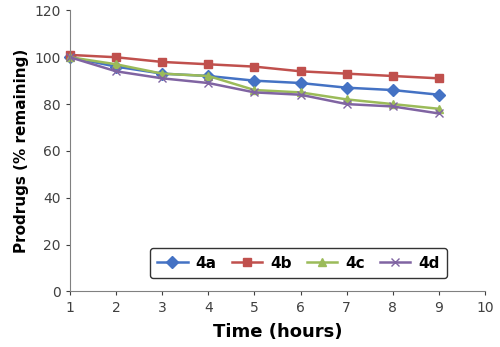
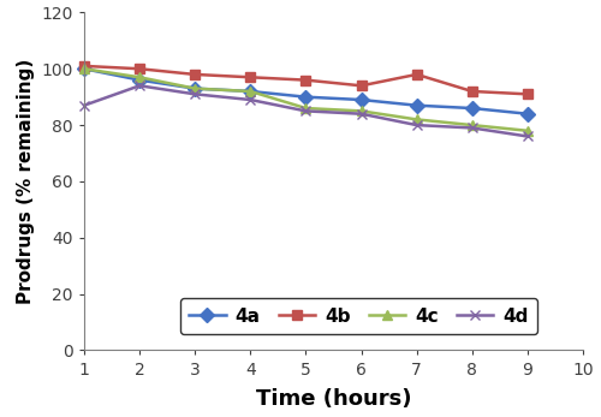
4d/1: 100 -> 87
4b/7: 93 -> 98
